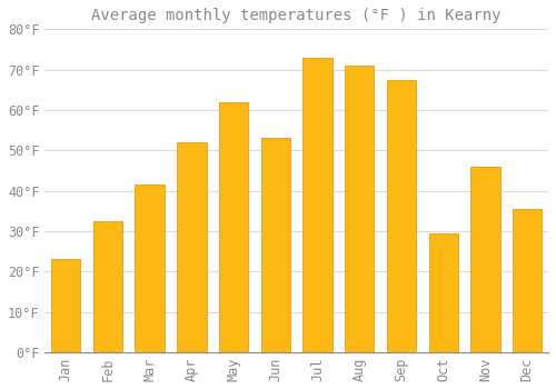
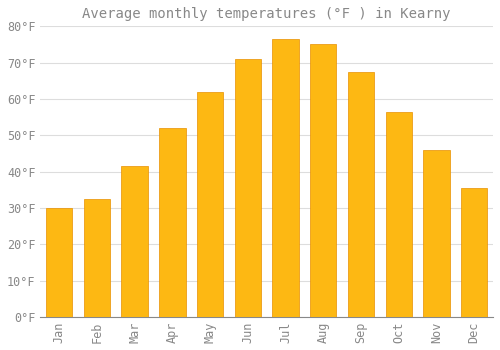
Jan: 23.0°F -> 30.0°F
Jun: 53.0°F -> 71.0°F
Jul: 73.0°F -> 76.5°F
Aug: 71.0°F -> 75.0°F
Oct: 29.5°F -> 56.5°F
